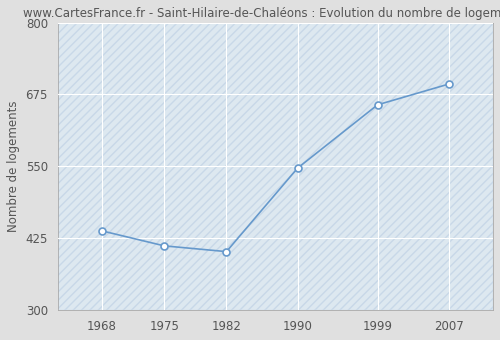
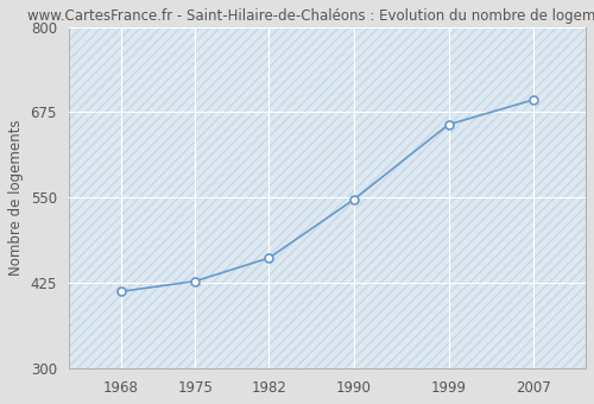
1968: 438 -> 413
1975: 412 -> 428
1982: 402 -> 462
